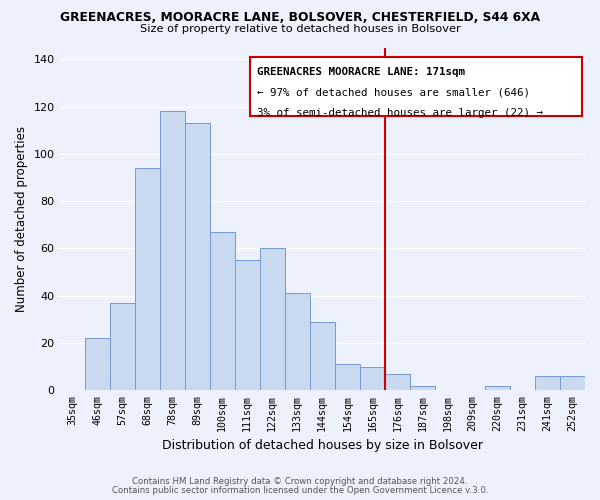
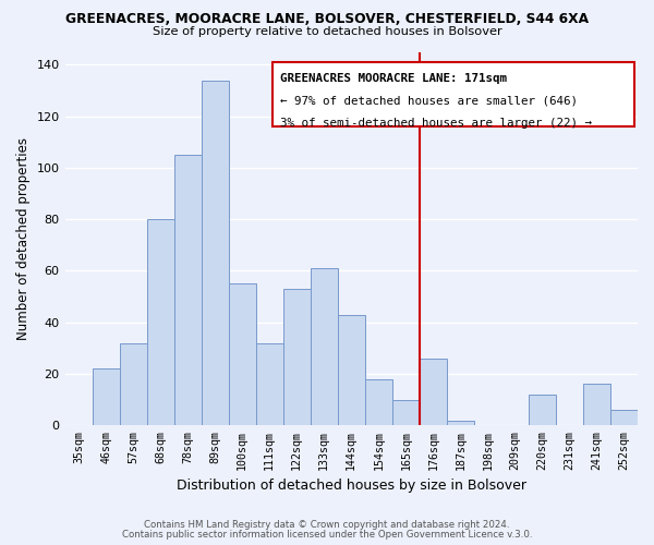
57sqm: 37 -> 32
68sqm: 94 -> 80
78sqm: 118 -> 105
89sqm: 113 -> 134
100sqm: 67 -> 55
111sqm: 55 -> 32
122sqm: 60 -> 53
133sqm: 41 -> 61
144sqm: 29 -> 43
154sqm: 11 -> 18
176sqm: 7 -> 26
220sqm: 2 -> 12
241sqm: 6 -> 16
